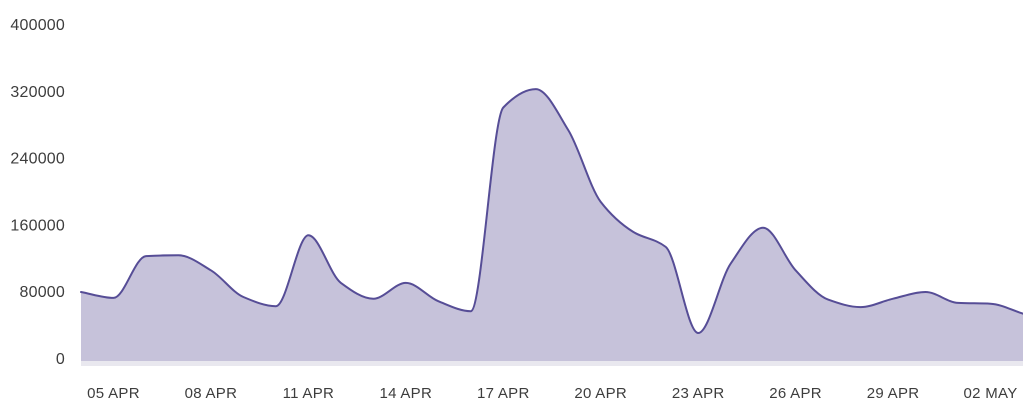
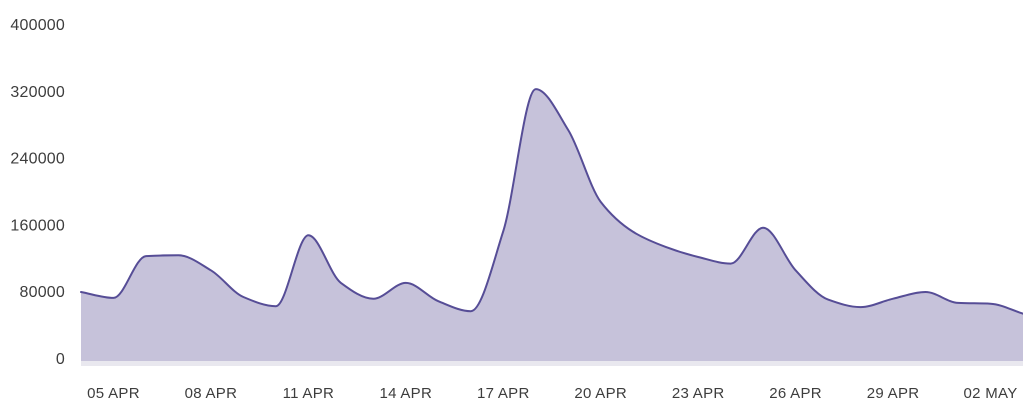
17 APR: 300000 -> 150000
23 APR: 30000 -> 120000
